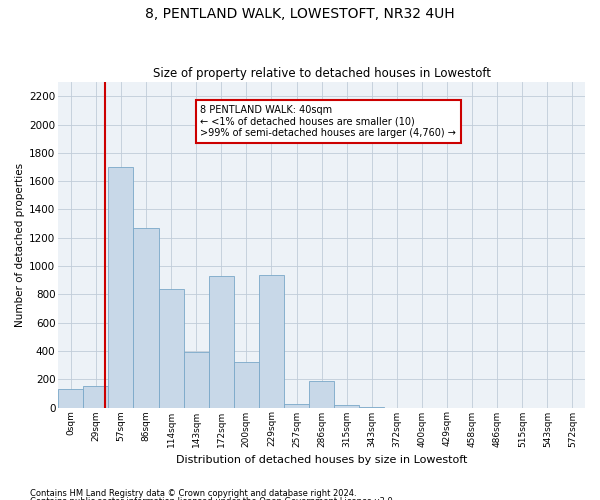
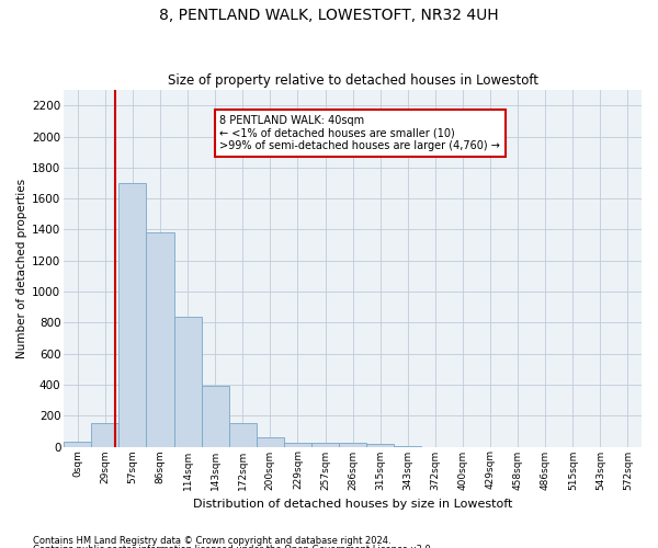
0sqm: 130 -> 30
86sqm: 1270 -> 1380
172sqm: 930 -> 160
200sqm: 320 -> 60
229sqm: 940 -> 30
286sqm: 190 -> 20
